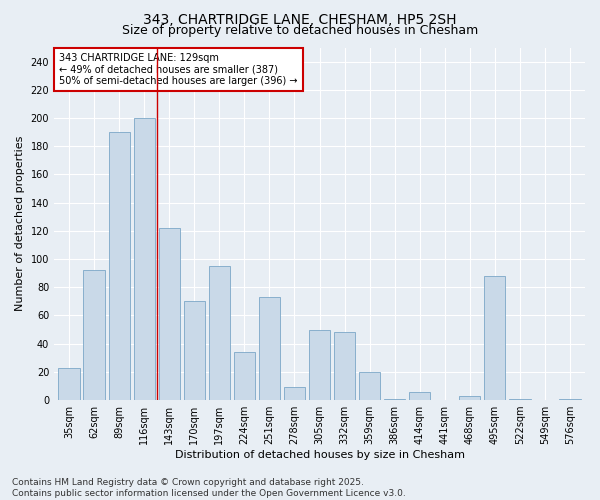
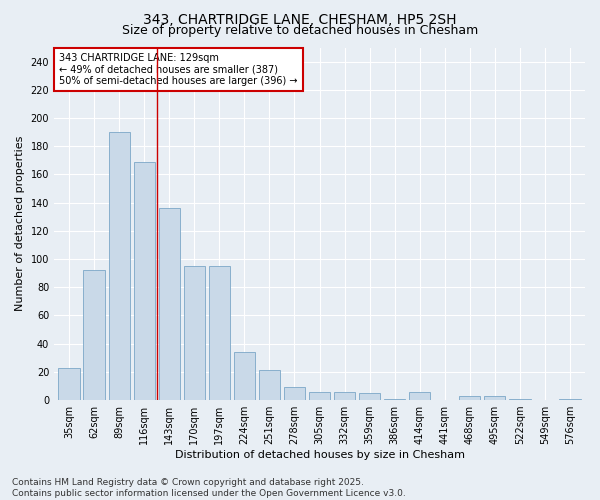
116sqm: 200 -> 169
143sqm: 122 -> 136
170sqm: 70 -> 95
251sqm: 73 -> 21
305sqm: 50 -> 6
332sqm: 48 -> 6
359sqm: 20 -> 5
495sqm: 88 -> 3
